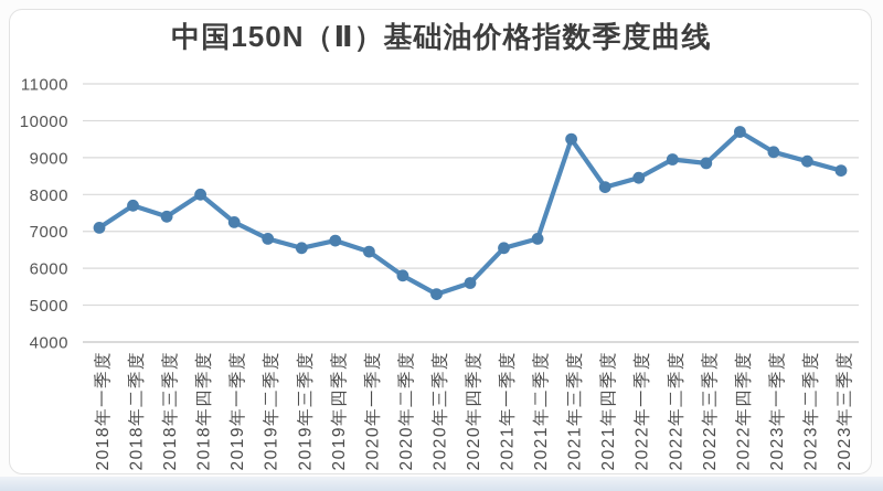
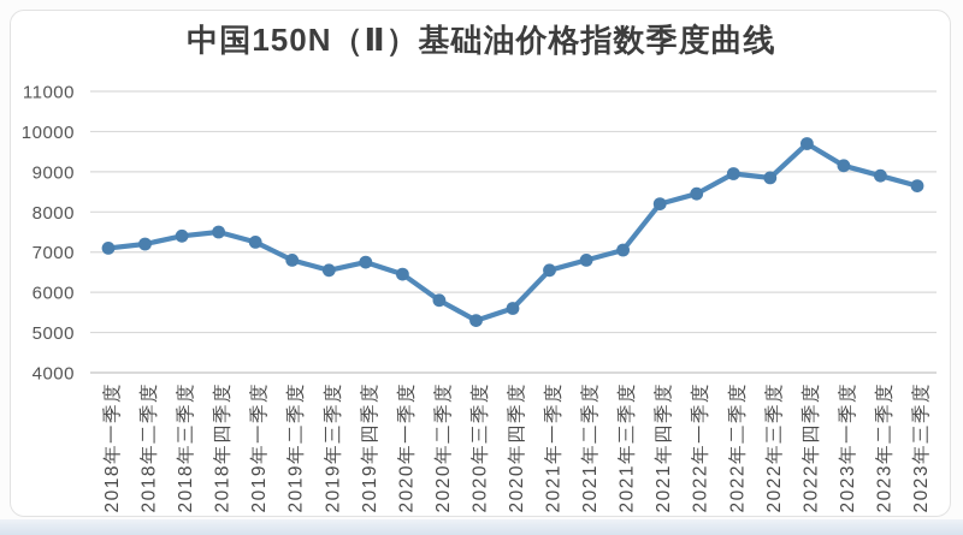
2018年二季度: 7700 -> 7200
2018年四季度: 8000 -> 7500
2021年三季度: 9500 -> 7000
